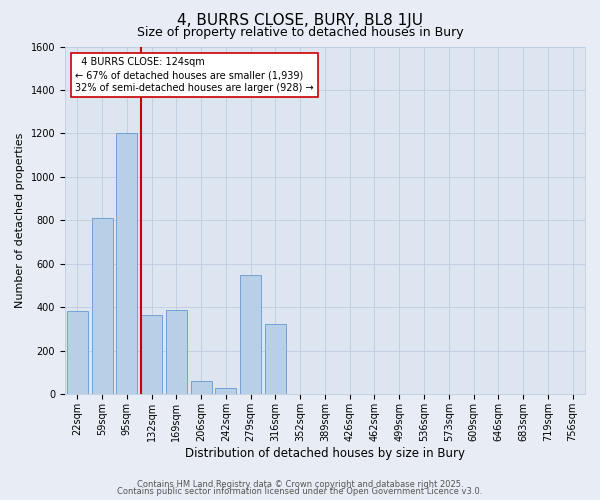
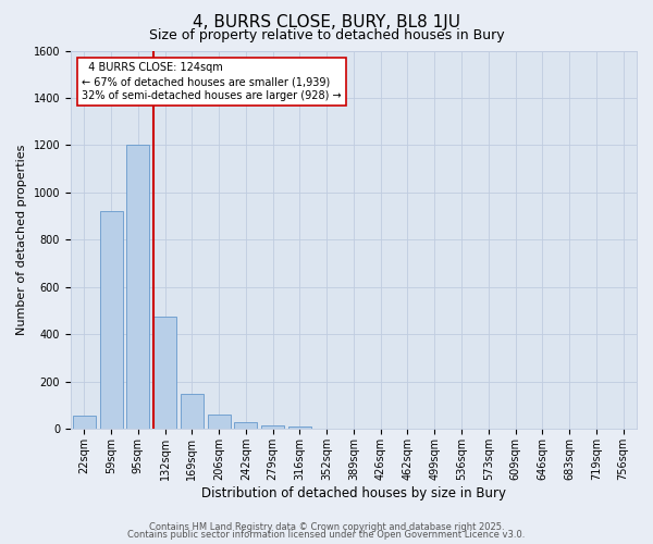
22sqm: 385 -> 55
59sqm: 810 -> 920
132sqm: 365 -> 475
169sqm: 390 -> 150
279sqm: 550 -> 15
316sqm: 325 -> 10
